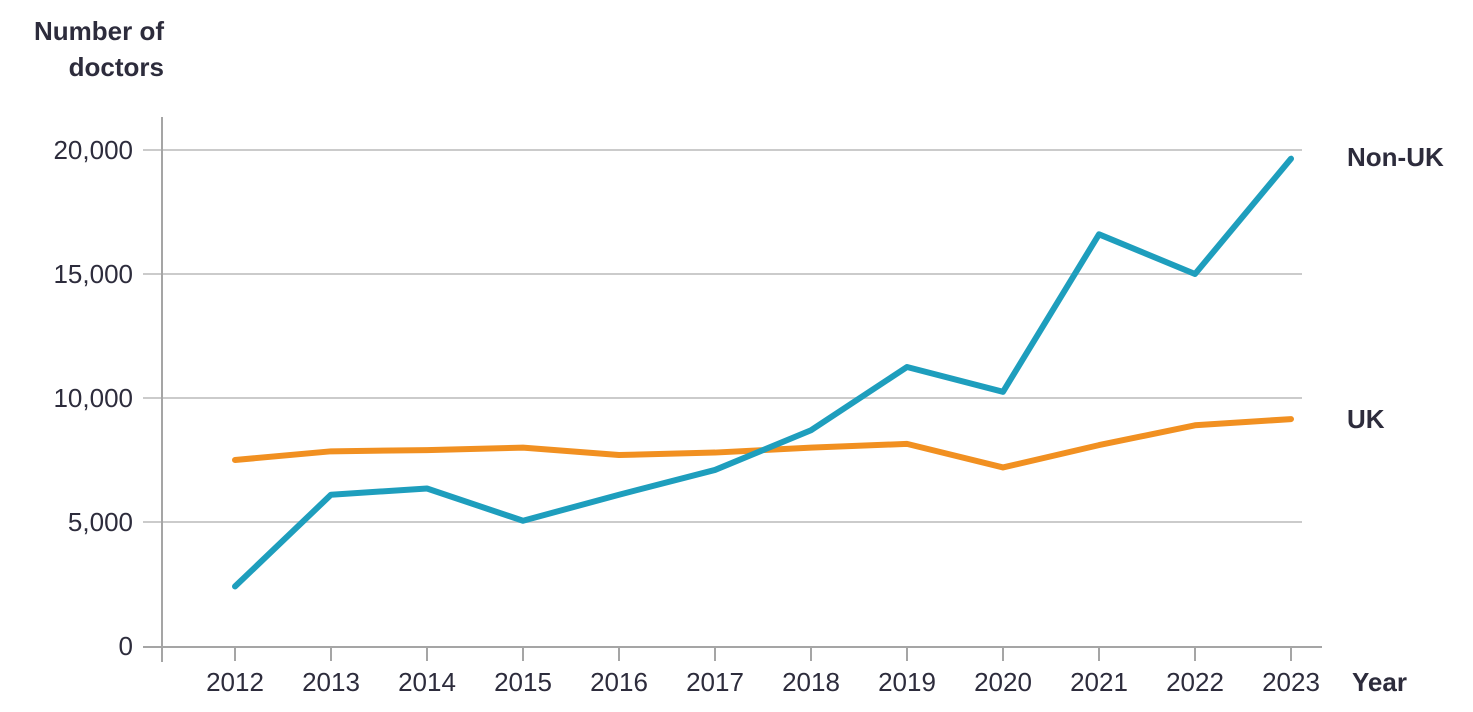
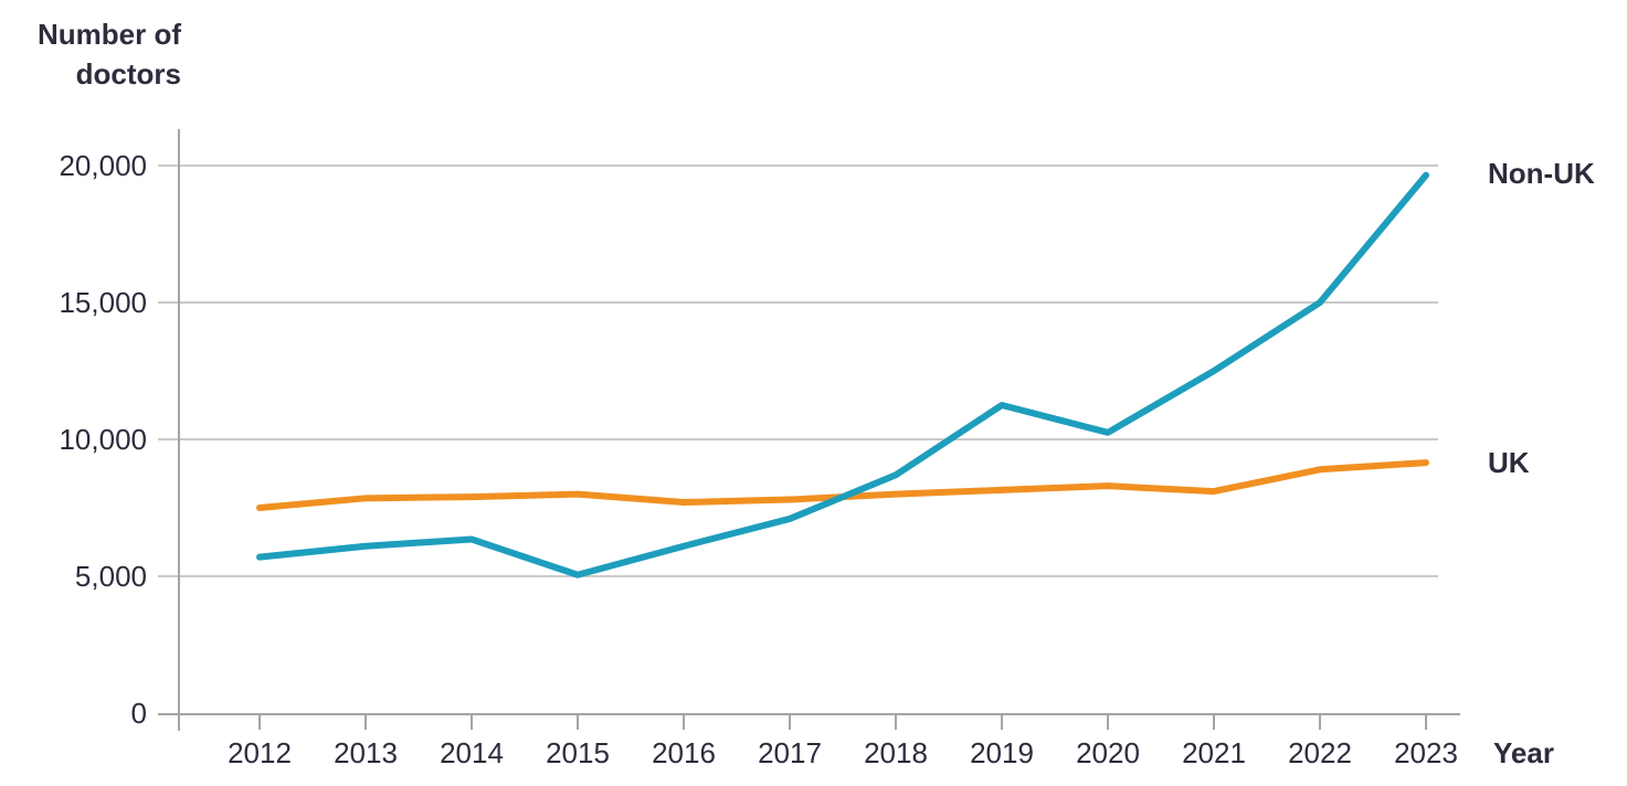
Non-UK/2012: 2400 -> 5700
UK/2020: 7200 -> 8300
Non-UK/2021: 16600 -> 12500
